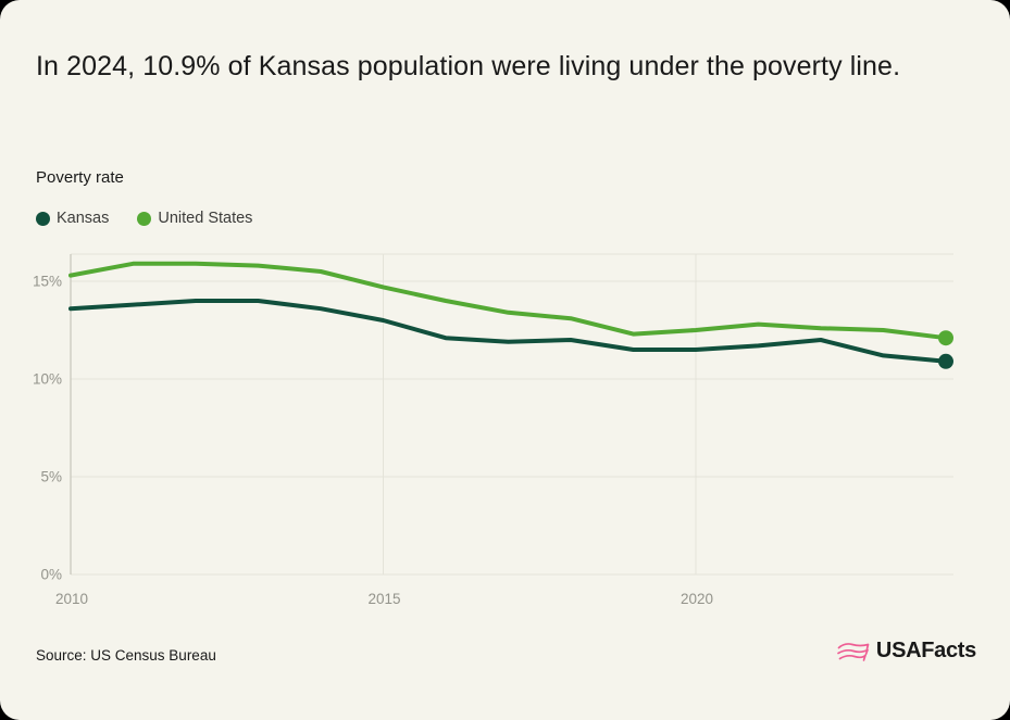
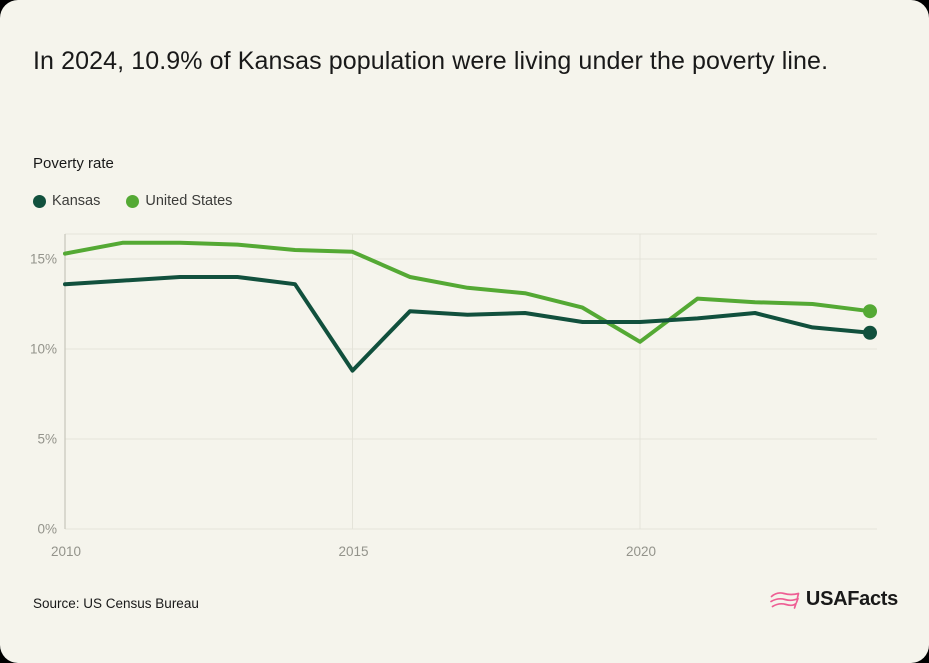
Kansas/2015: 13.0% -> 8.8%
United States/2015: 14.7% -> 15.4%
United States/2020: 12.5% -> 10.4%
